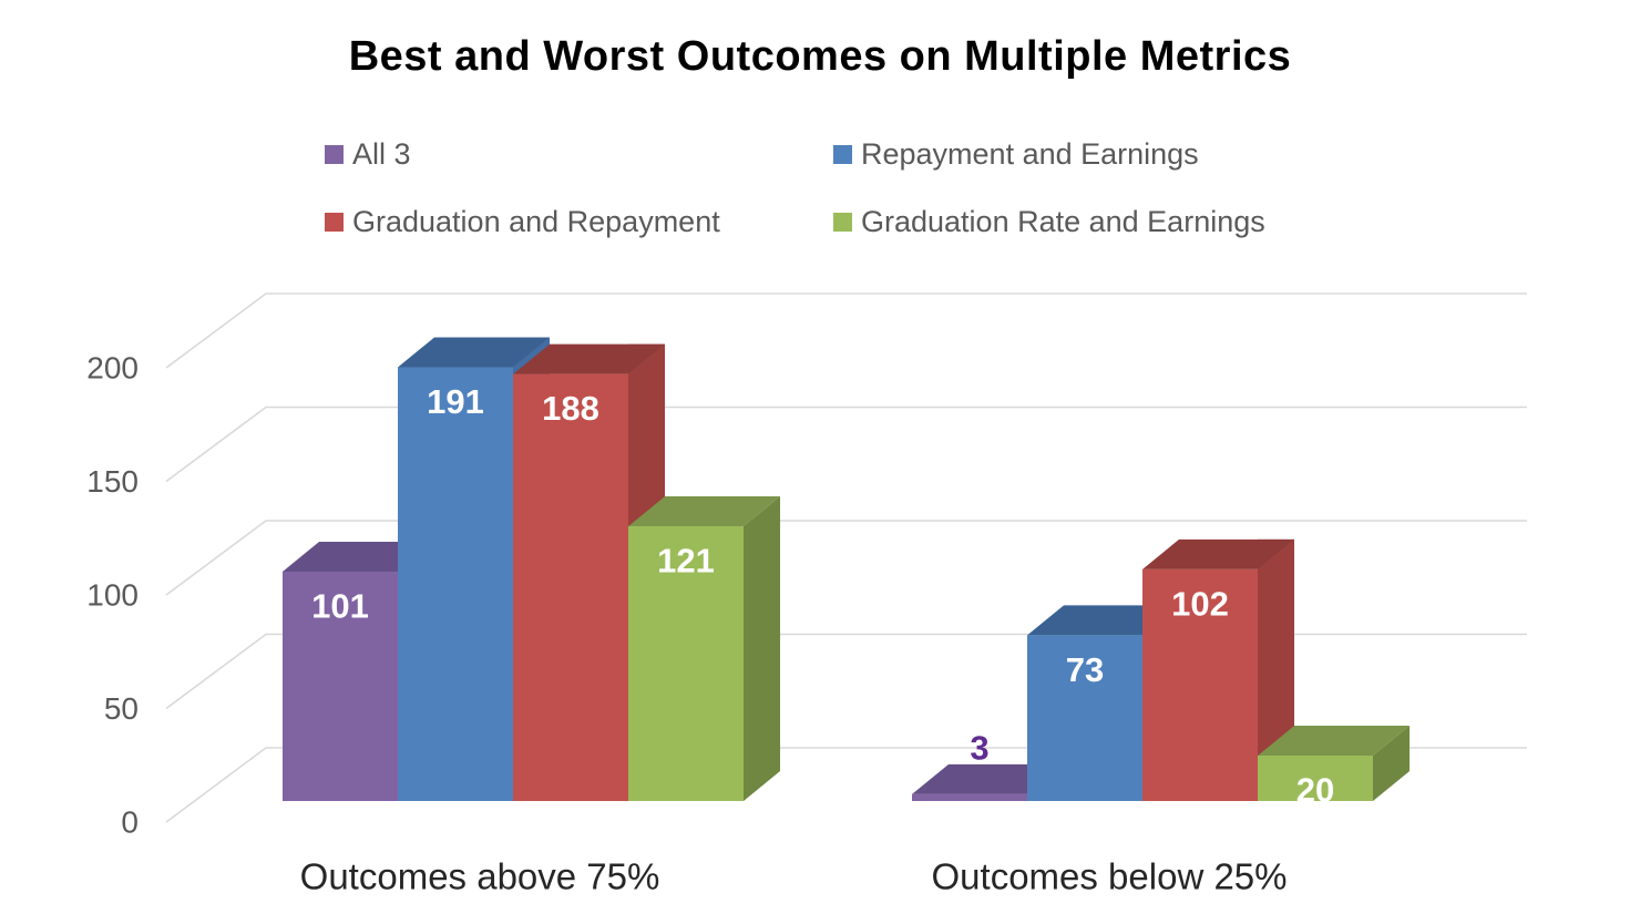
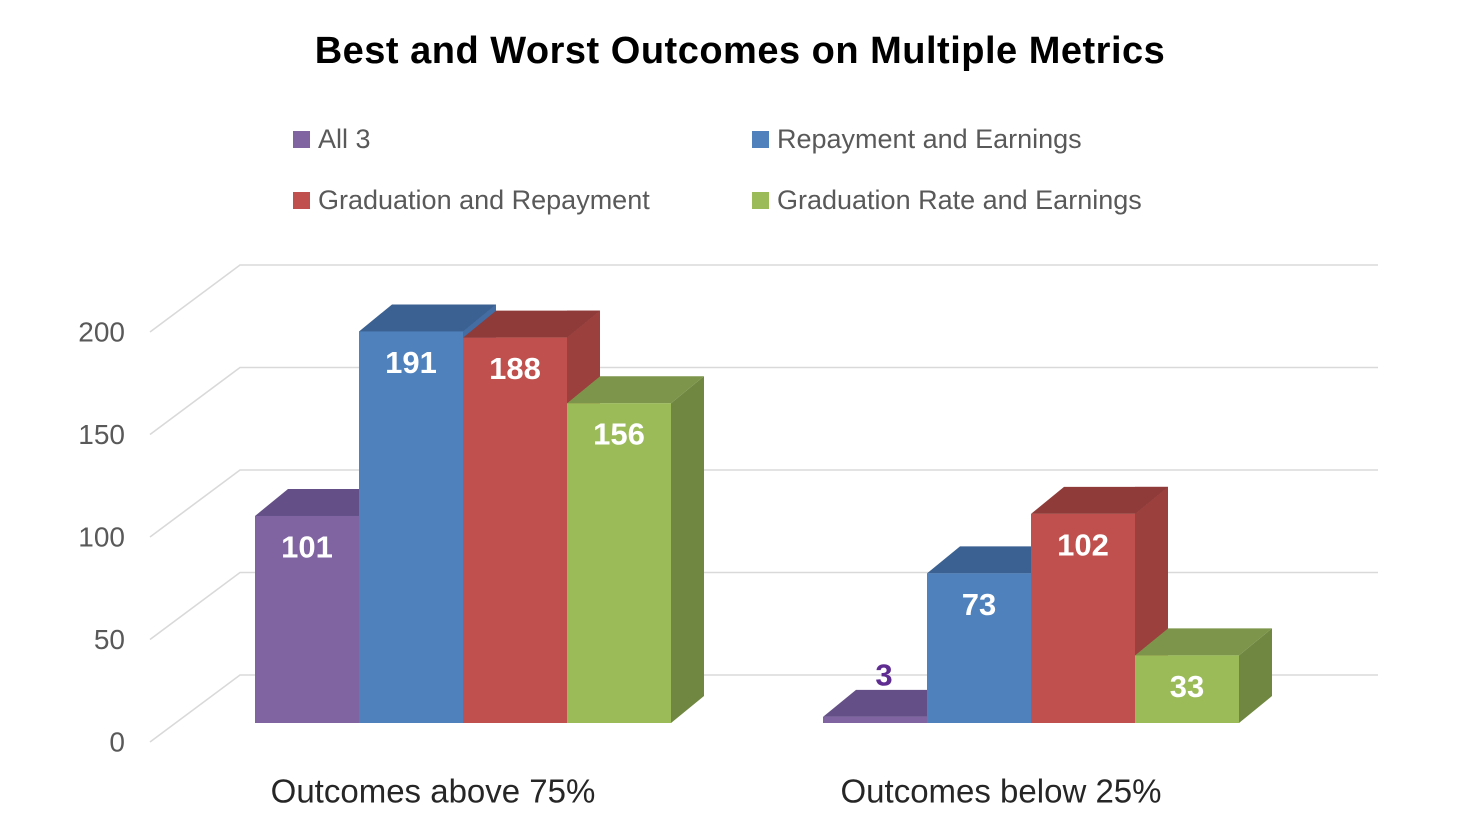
Graduation Rate and Earnings/Outcomes above 75%: 121 -> 156
Graduation Rate and Earnings/Outcomes below 25%: 20 -> 33
